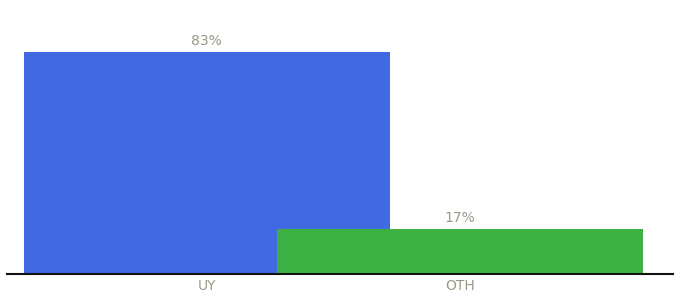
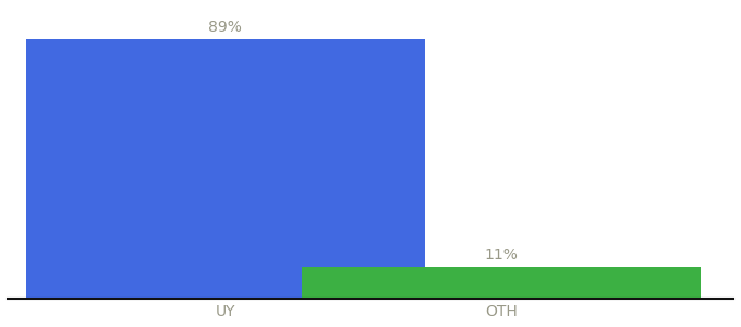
UY: 83% -> 89%
OTH: 17% -> 11%
